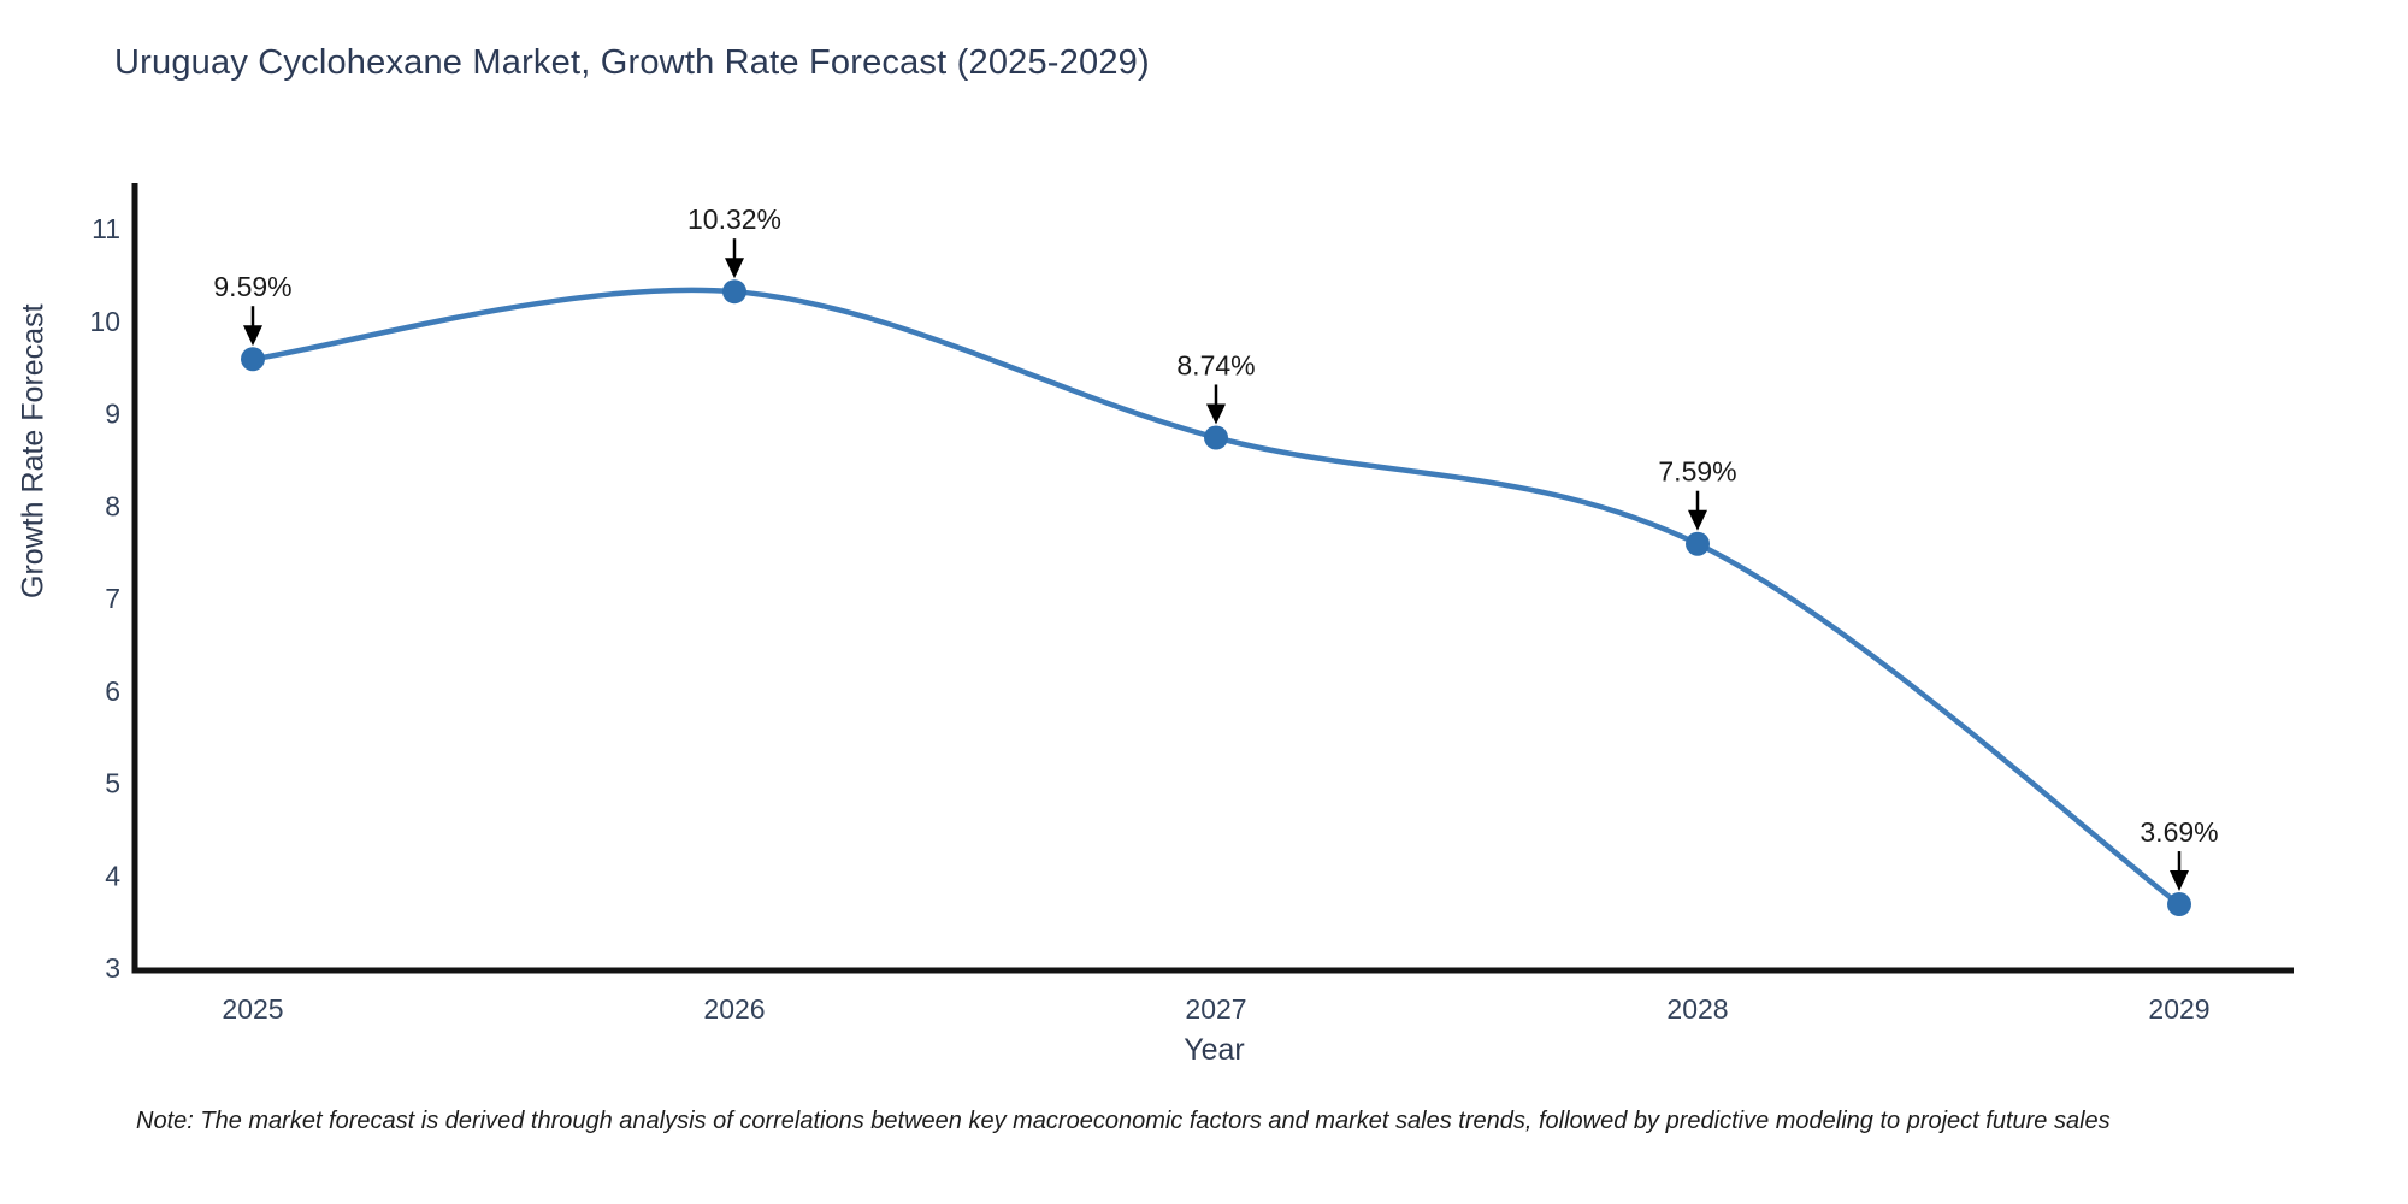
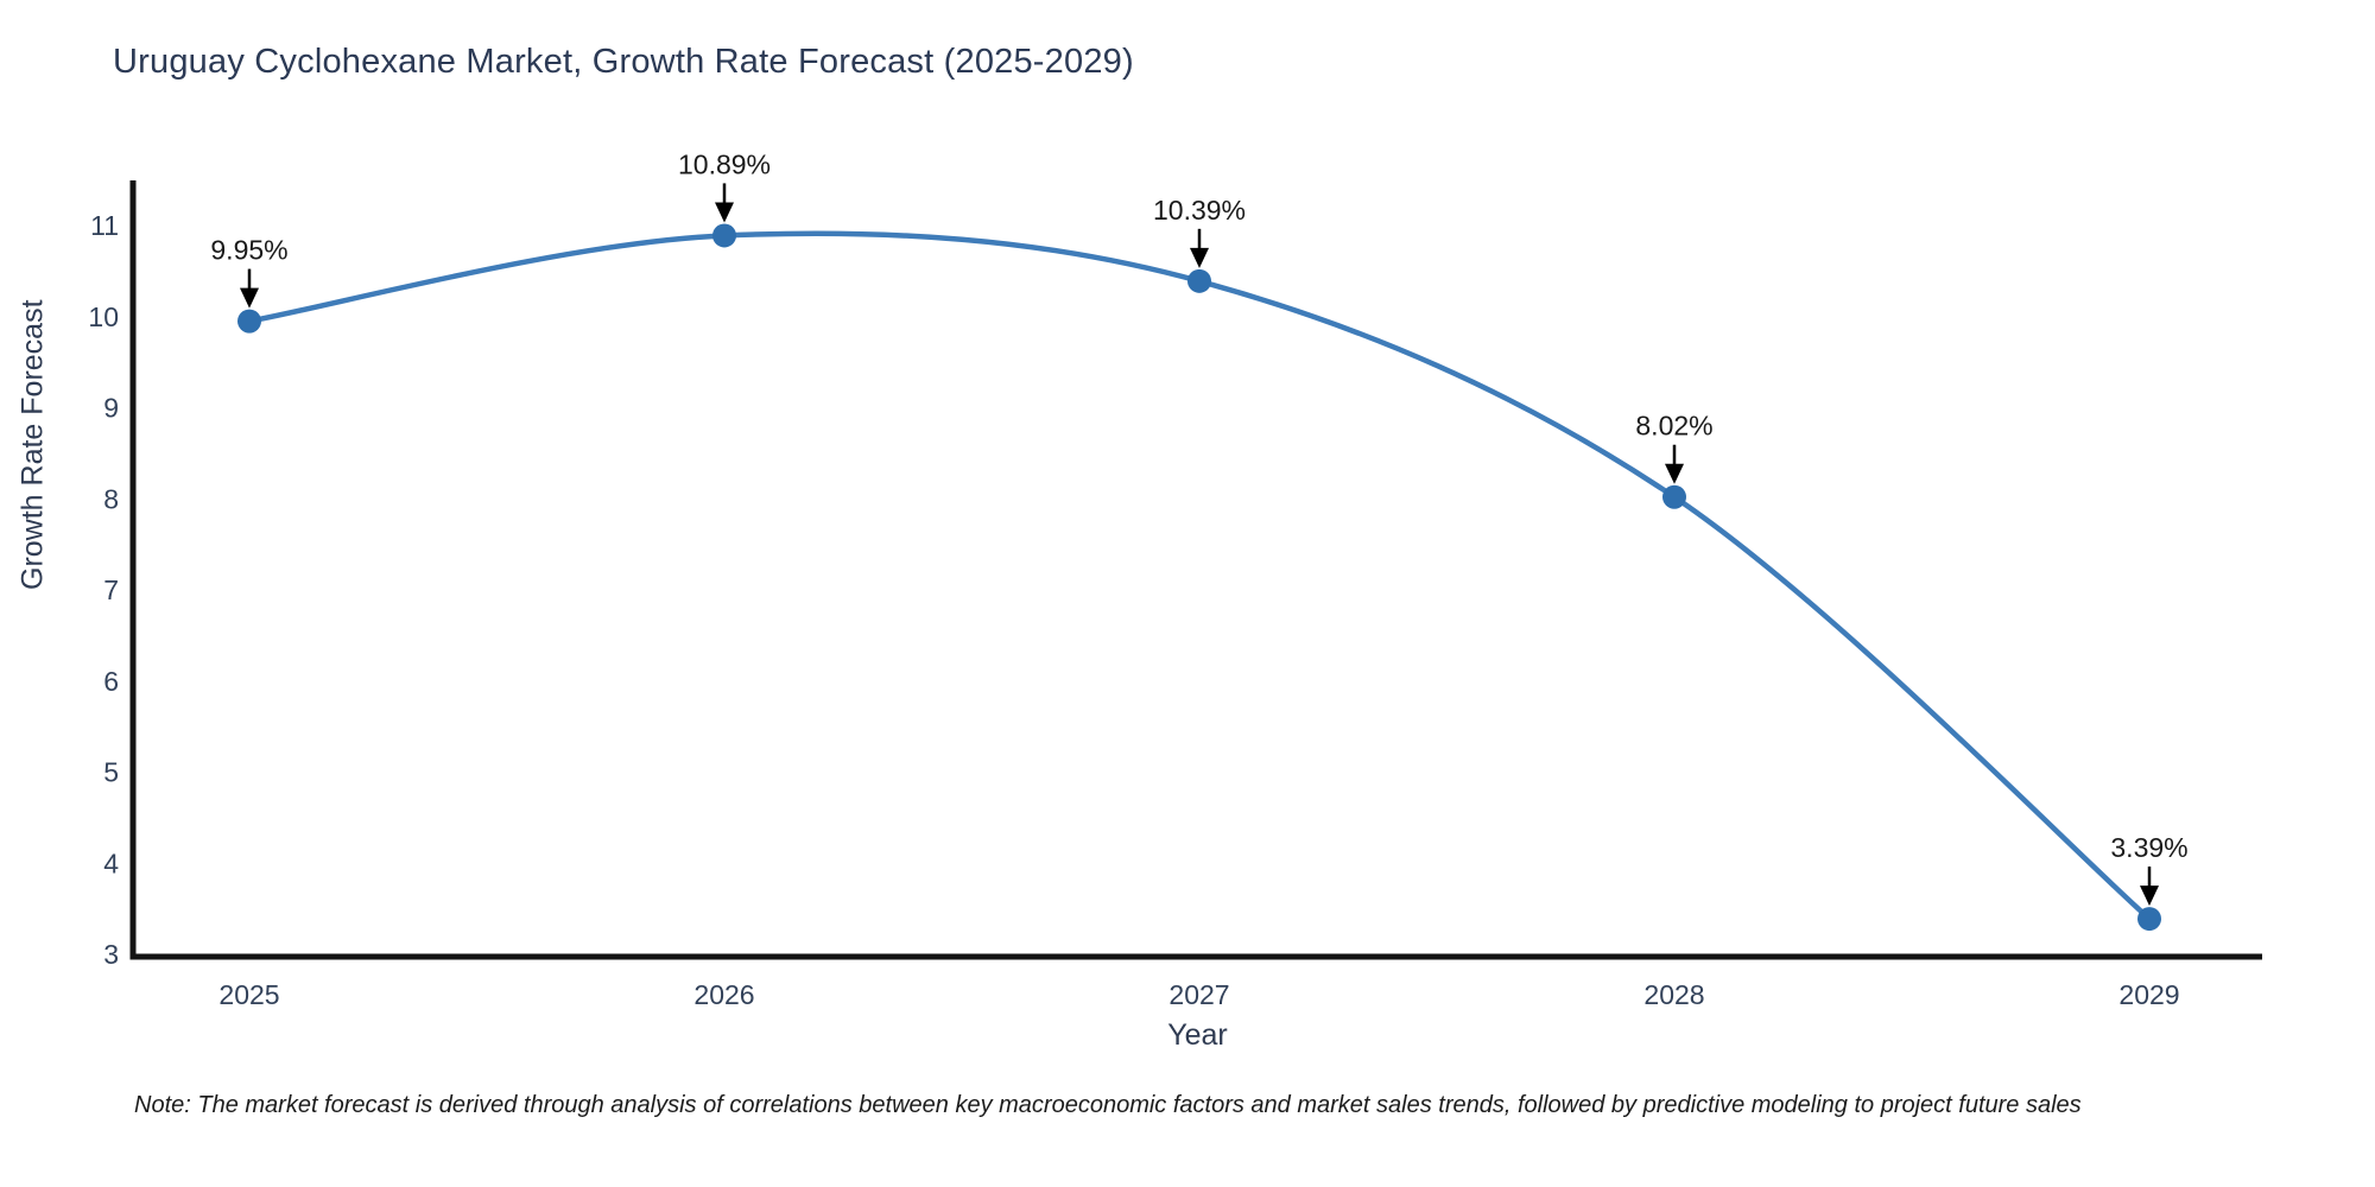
2025: 9.59% -> 9.95%
2026: 10.32% -> 10.89%
2027: 8.74% -> 10.39%
2028: 7.59% -> 8.02%
2029: 3.69% -> 3.39%
